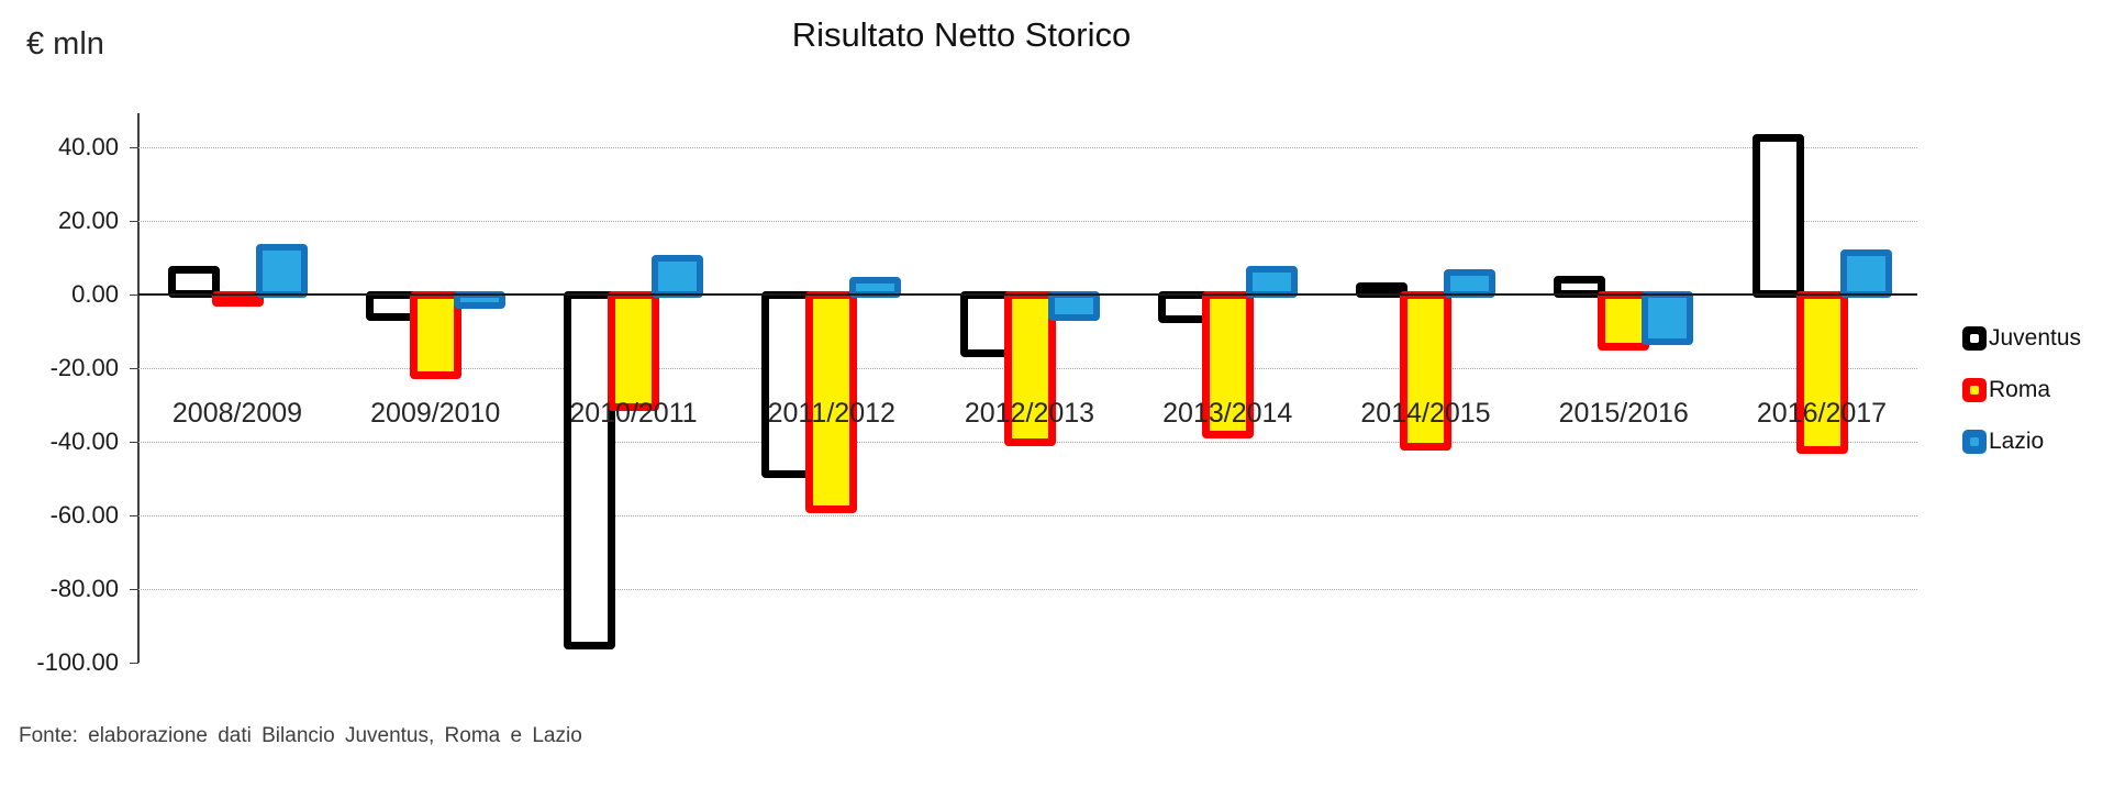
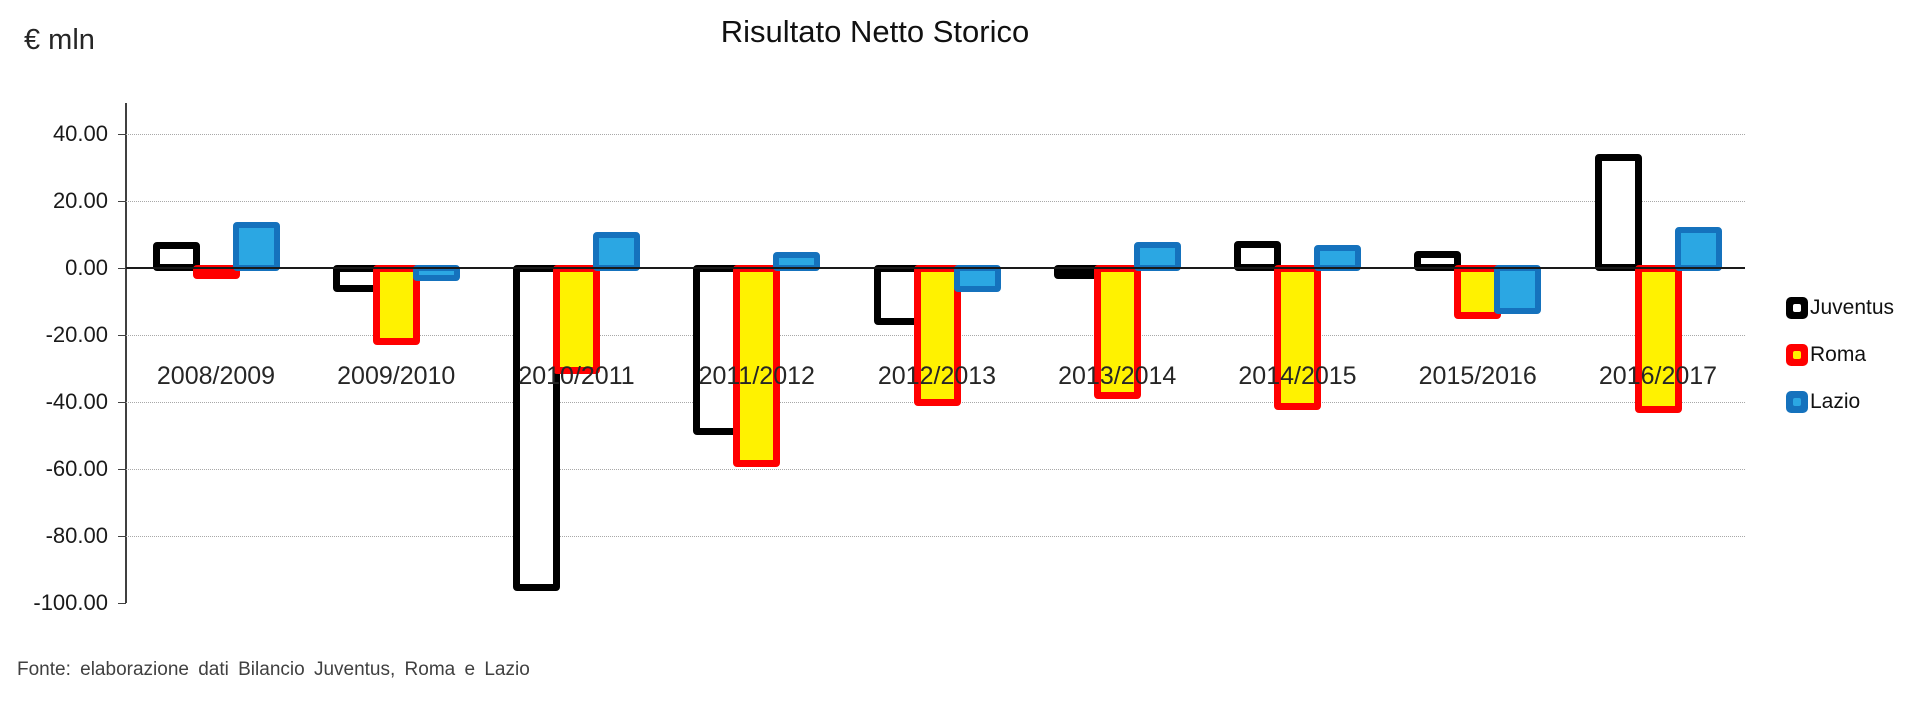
Juventus/2013/2014: -7 -> -2
Juventus/2014/2015: 2 -> 7
Juventus/2016/2017: 43 -> 33
